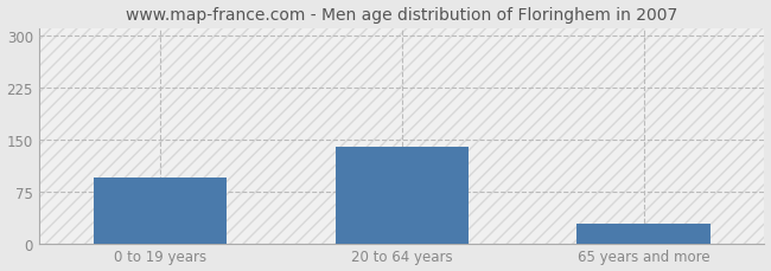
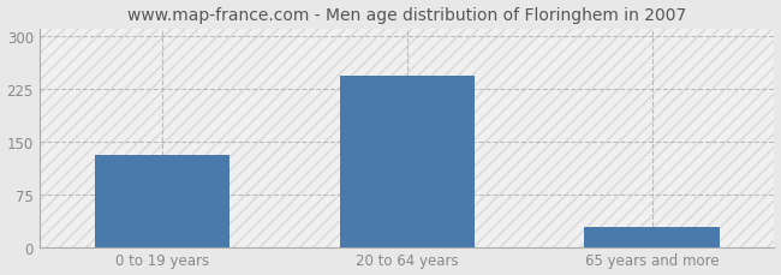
0 to 19 years: 94 -> 130
20 to 64 years: 140 -> 243
